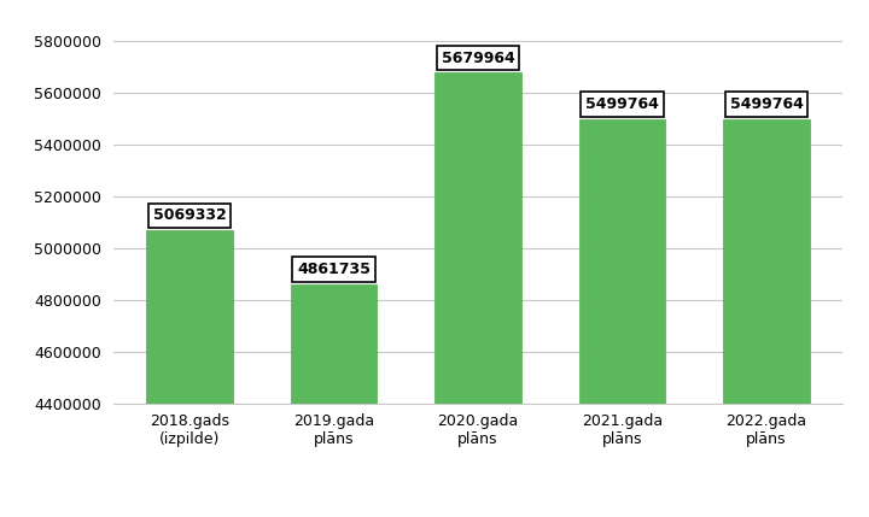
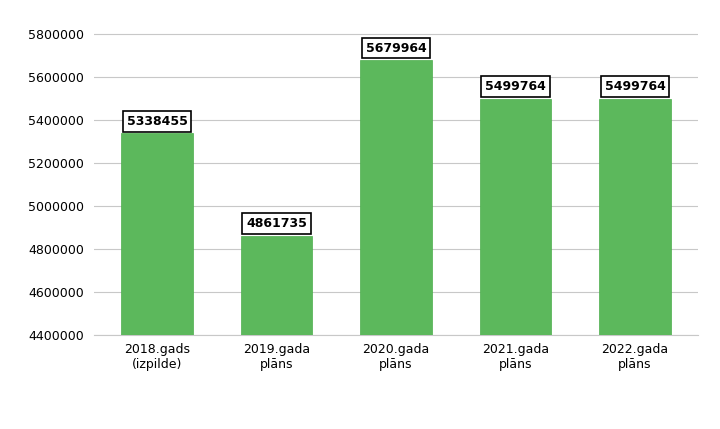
2018.gads (izpilde): 5069332 -> 5338455
